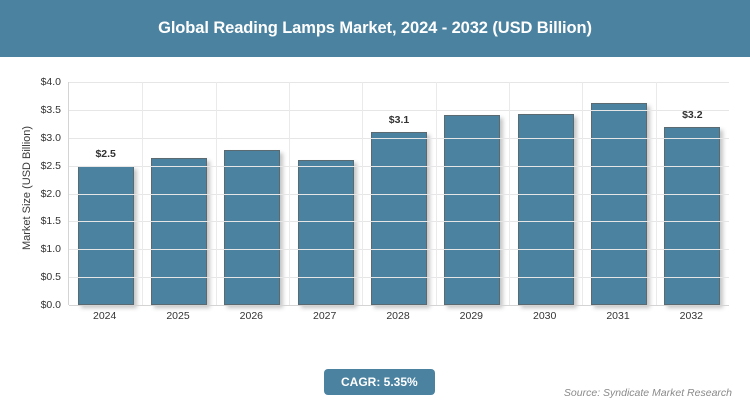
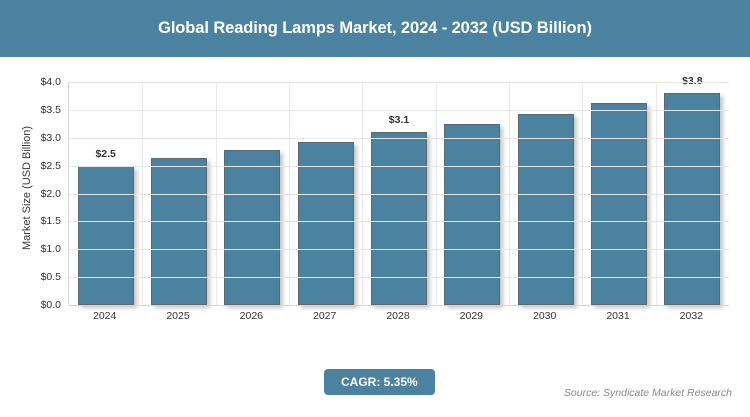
2027: $2.6 -> $2.9
2029: $3.4 -> $3.2
2032: $3.2 -> $3.8
